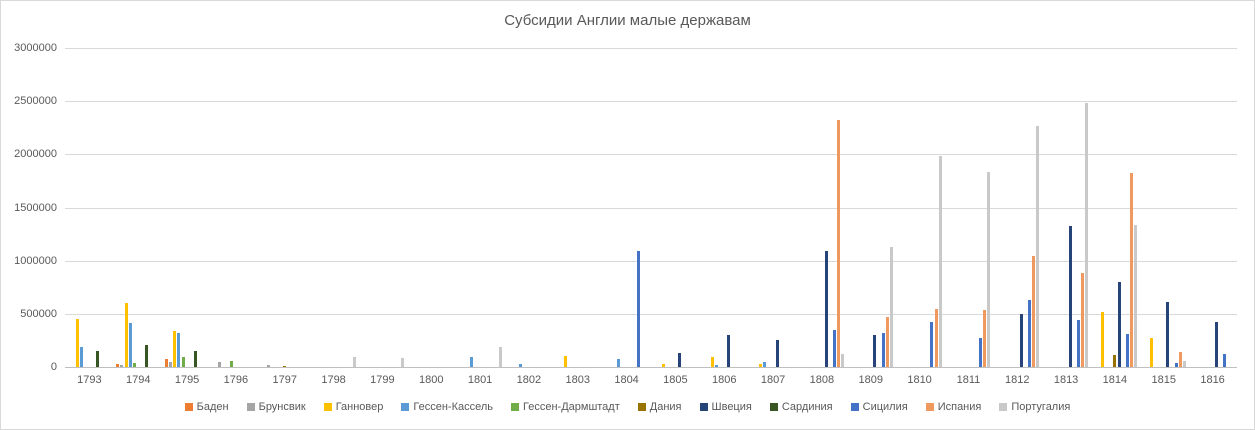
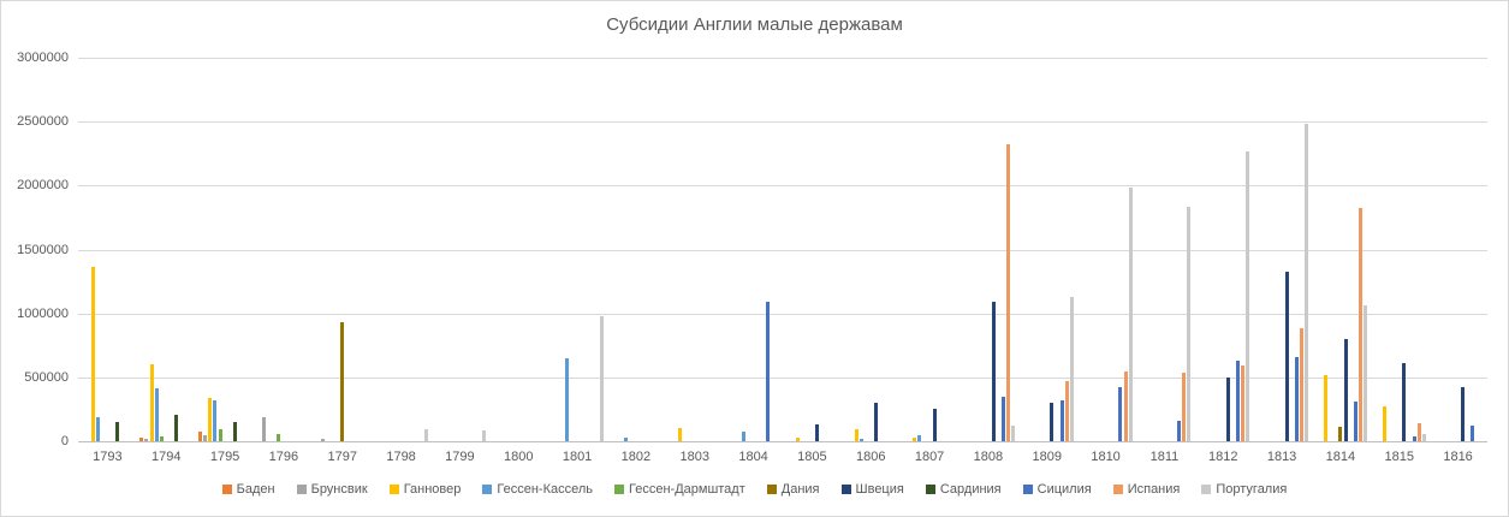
Ганновер/1793: 450000 -> 1360000
Брунсвик/1796: 50000 -> 190000
Дания/1797: 10000 -> 930000
Гессен-Кассель/1801: 90000 -> 650000
Португалия/1801: 190000 -> 980000
Сицилия/1811: 270000 -> 160000
Испания/1812: 1040000 -> 590000
Сицилия/1813: 440000 -> 660000
Португалия/1814: 1340000 -> 1060000
